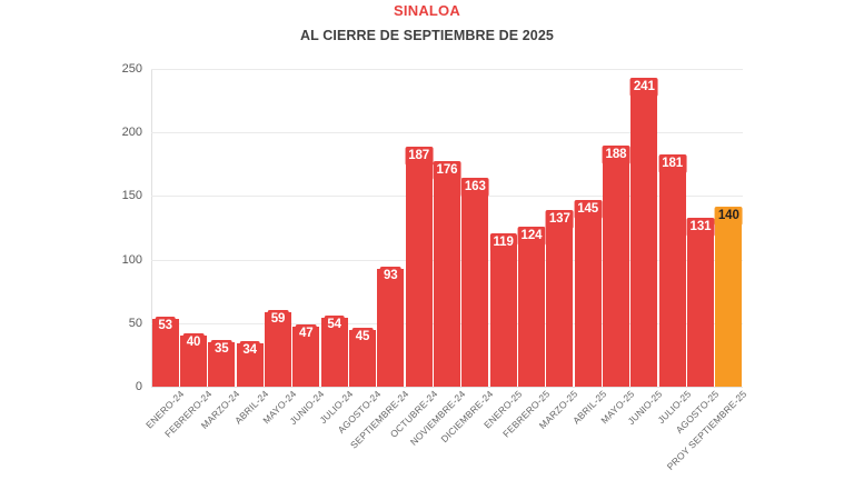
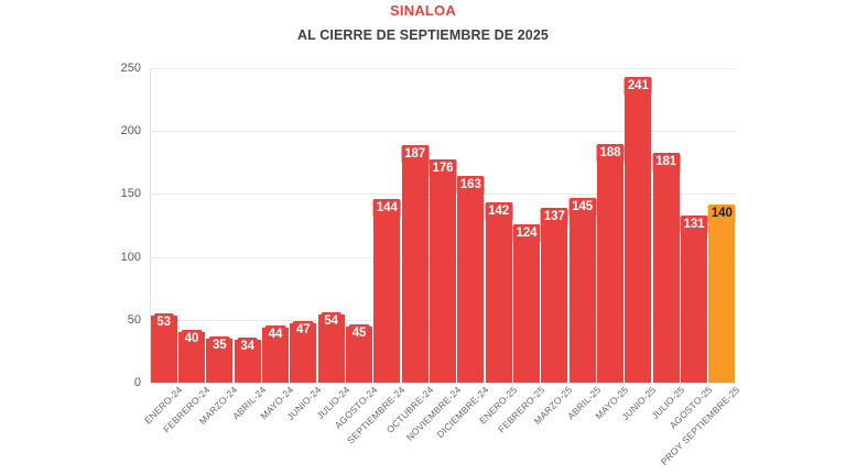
MAYO-24: 59 -> 44
SEPTIEMBRE-24: 93 -> 144
ENERO-25: 119 -> 142
